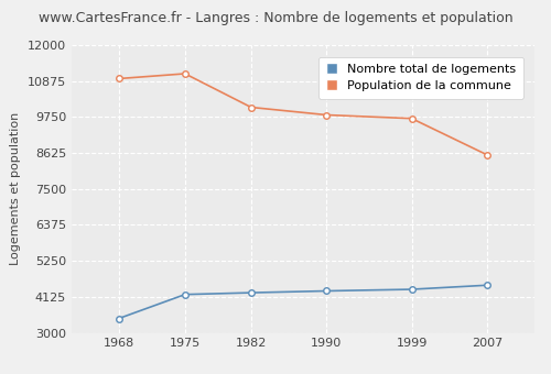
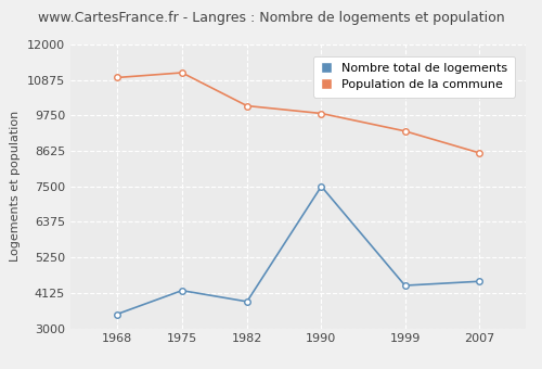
Nombre total de logements/1982: 4260 -> 3850
Nombre total de logements/1990: 4310 -> 7500
Population de la commune/1999: 9700 -> 9250
